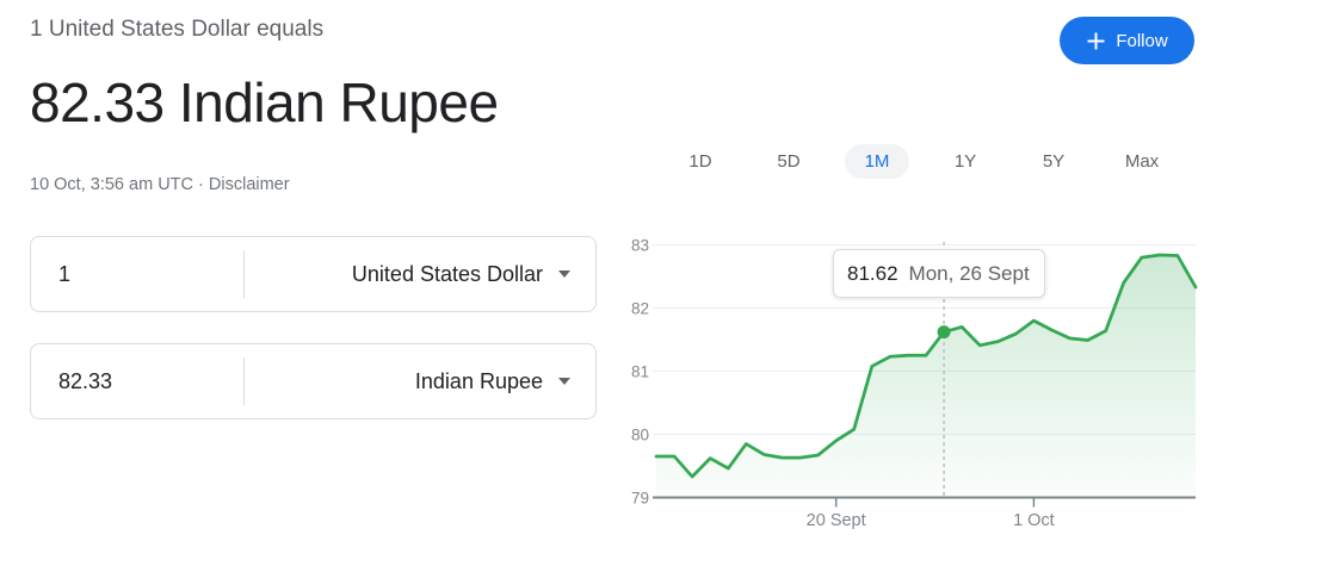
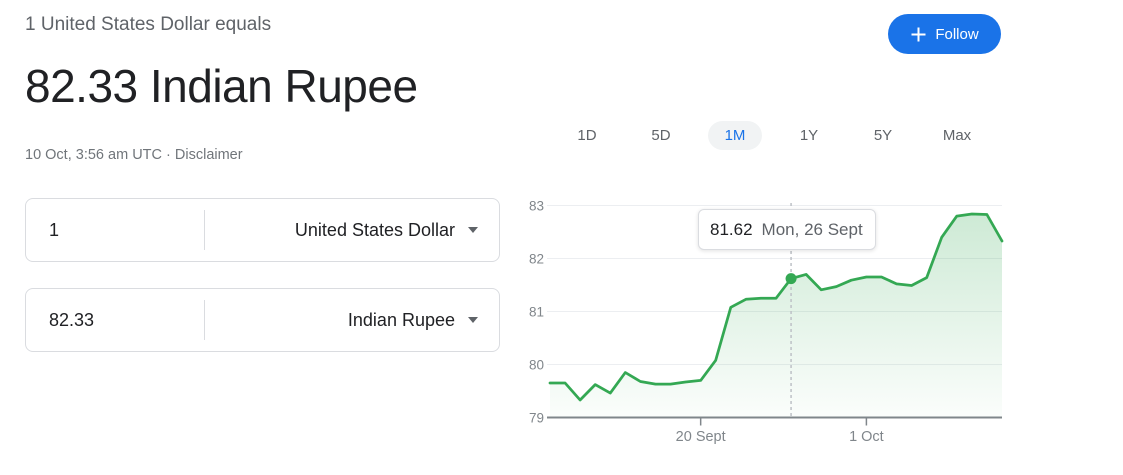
20 Sept: 79.9 -> 79.7
1 Oct: 81.8 -> 81.7
